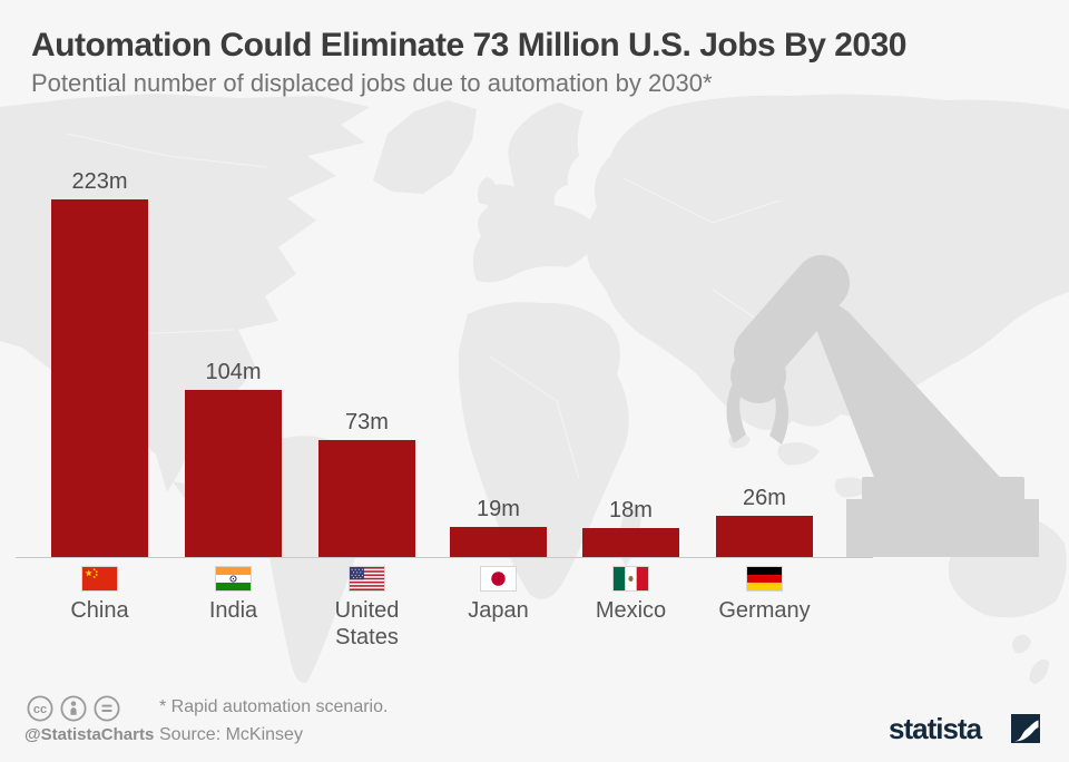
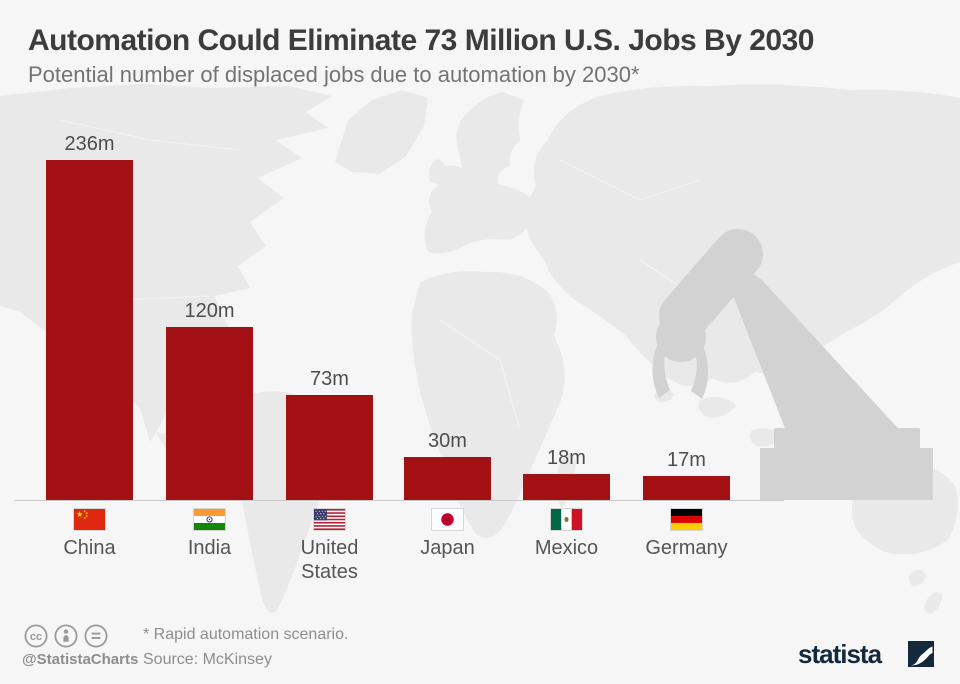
China: 223m -> 236m
India: 104m -> 120m
Japan: 19m -> 30m
Germany: 26m -> 17m
